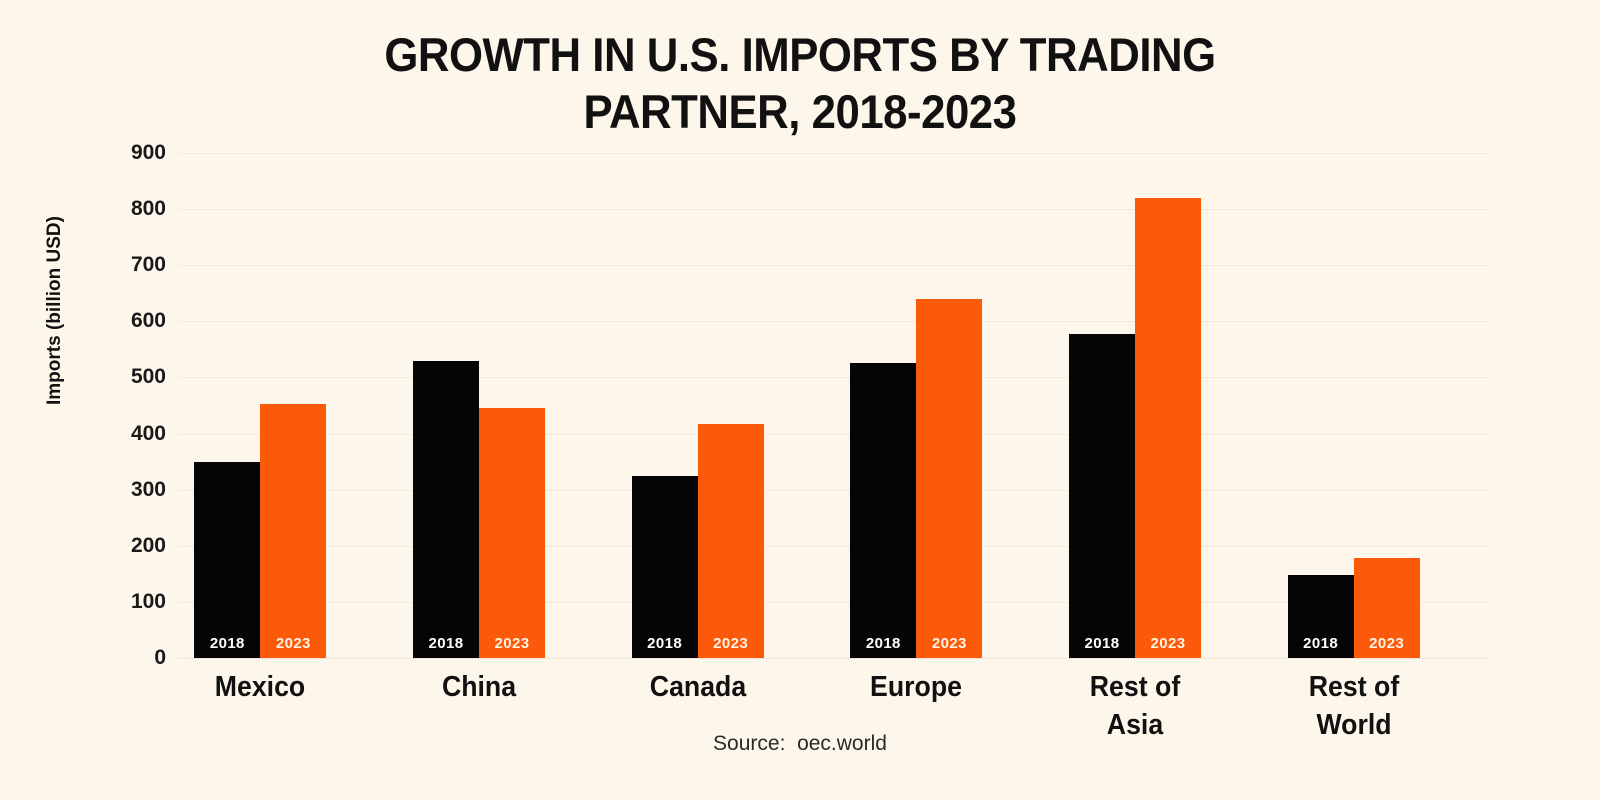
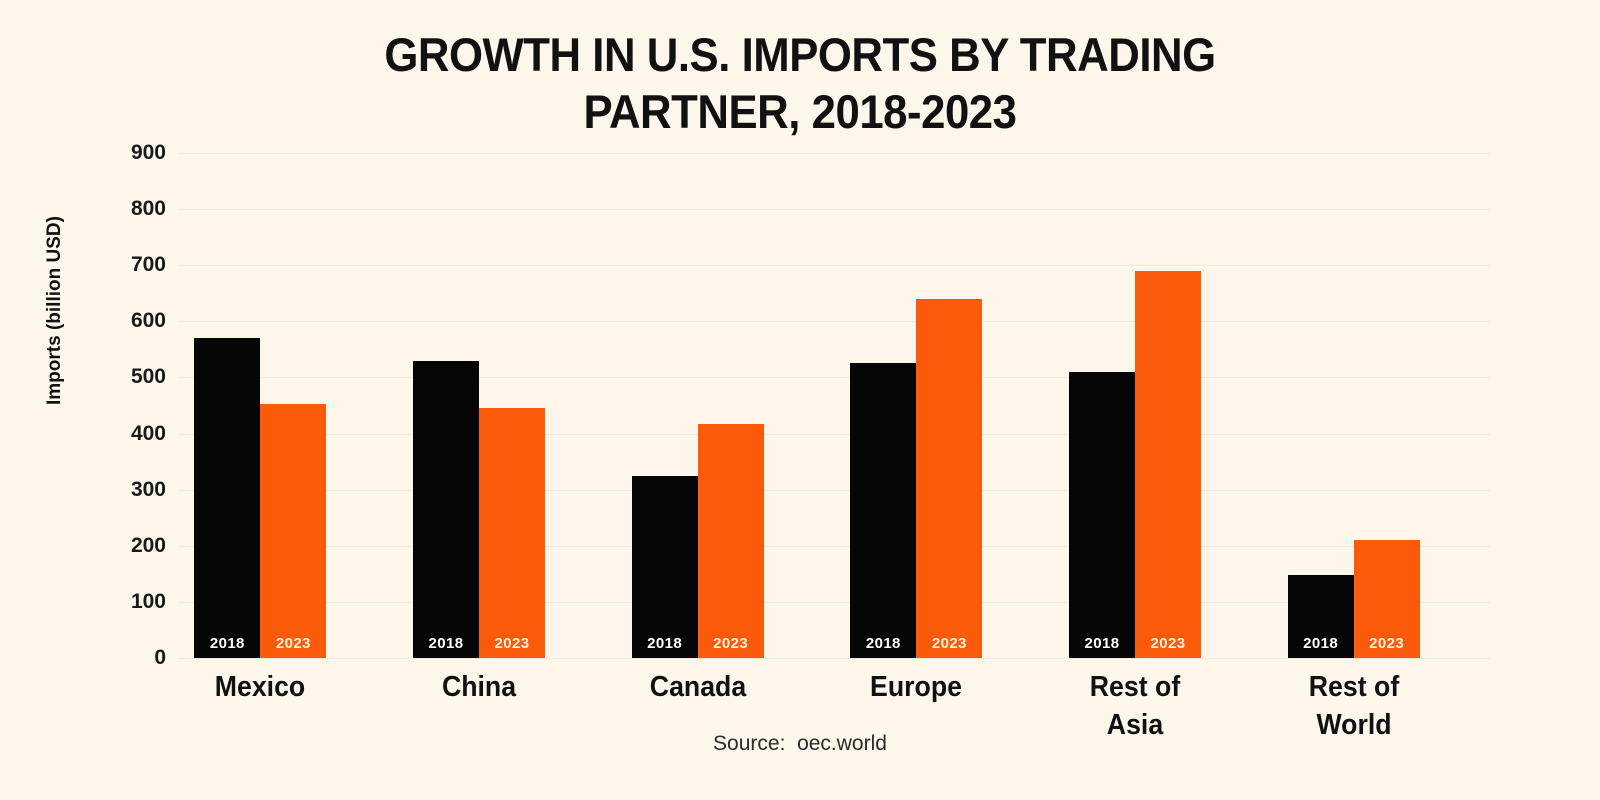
2018/Mexico: 350 -> 570
2018/Rest of Asia: 580 -> 510
2023/Rest of Asia: 820 -> 690
2023/Rest of World: 180 -> 210
